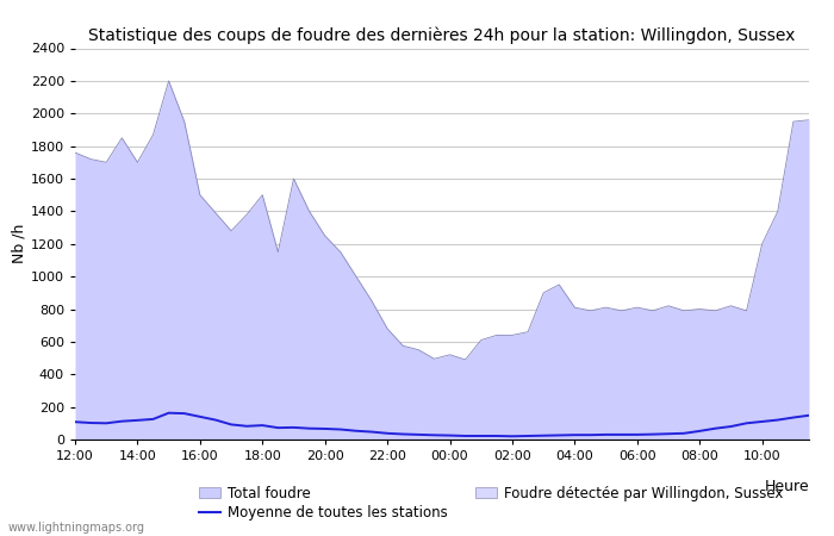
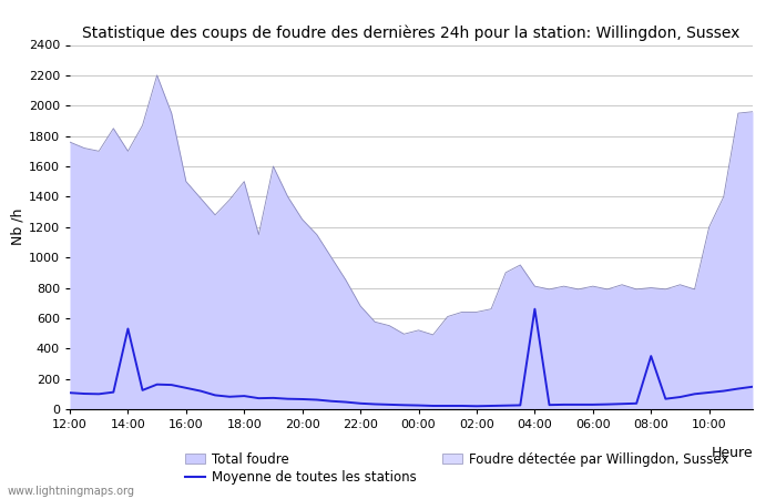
Moyenne de toutes les stations/14:00: 120 -> 530
Moyenne de toutes les stations/04:00: 30 -> 660
Moyenne de toutes les stations/08:00: 50 -> 350
